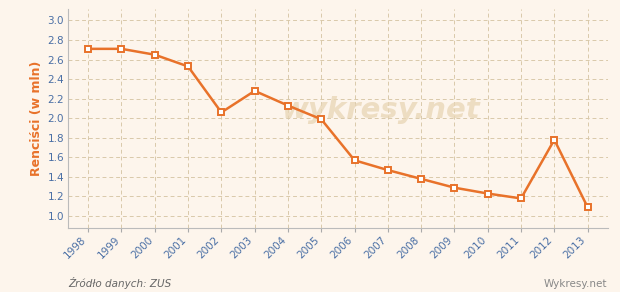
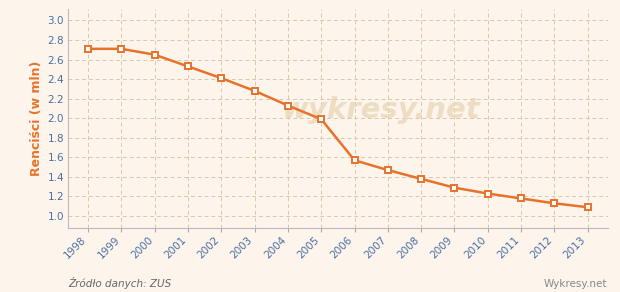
2002: 2.06 -> 2.41
2012: 1.78 -> 1.13
